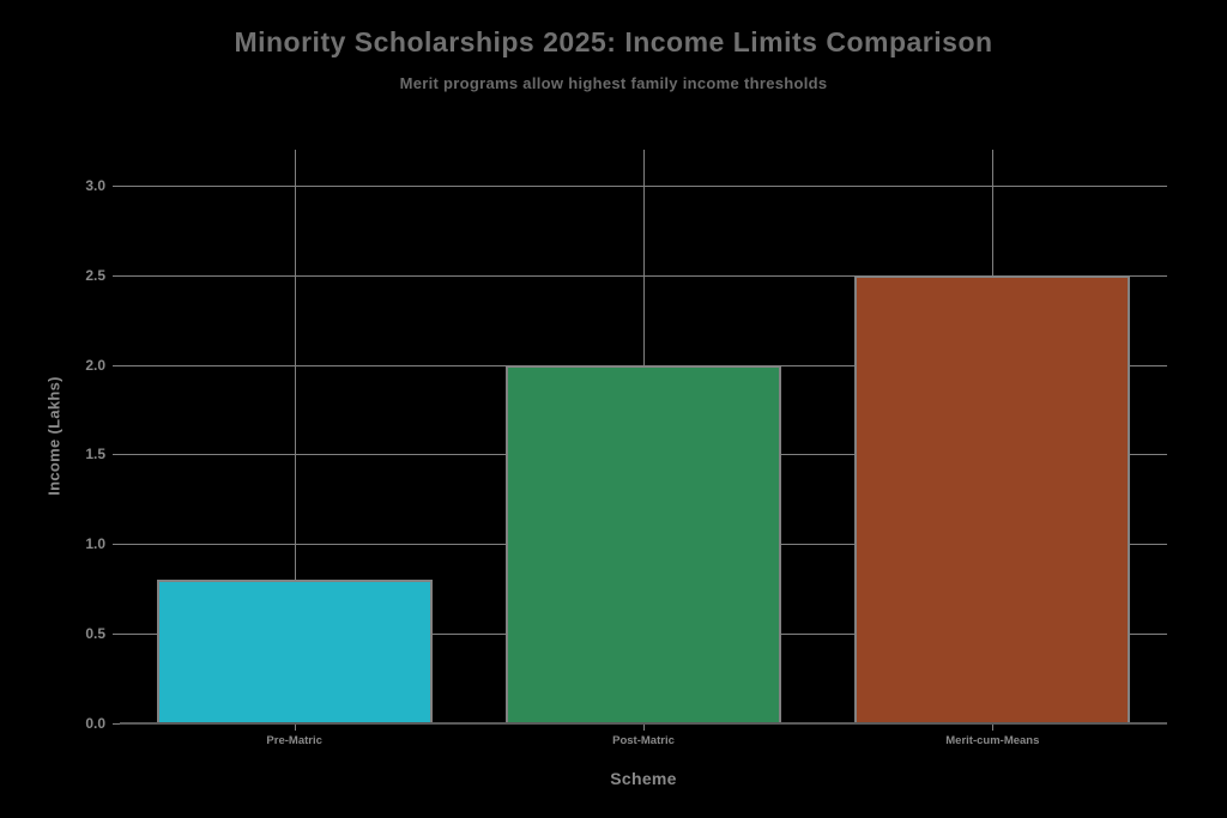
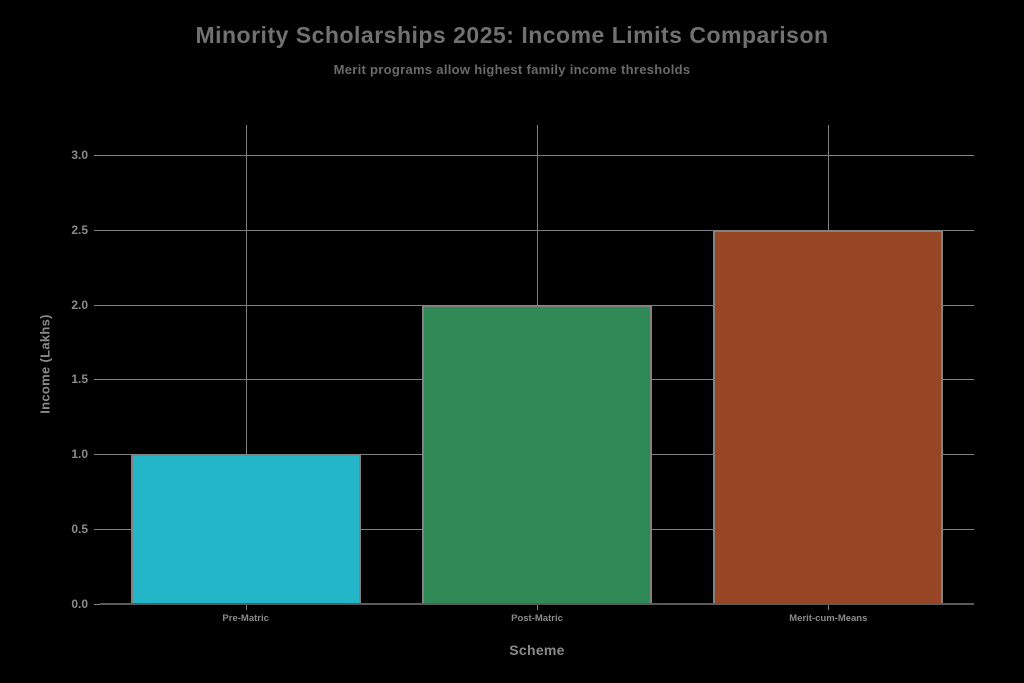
Pre-Matric: 0.8 -> 1.0
